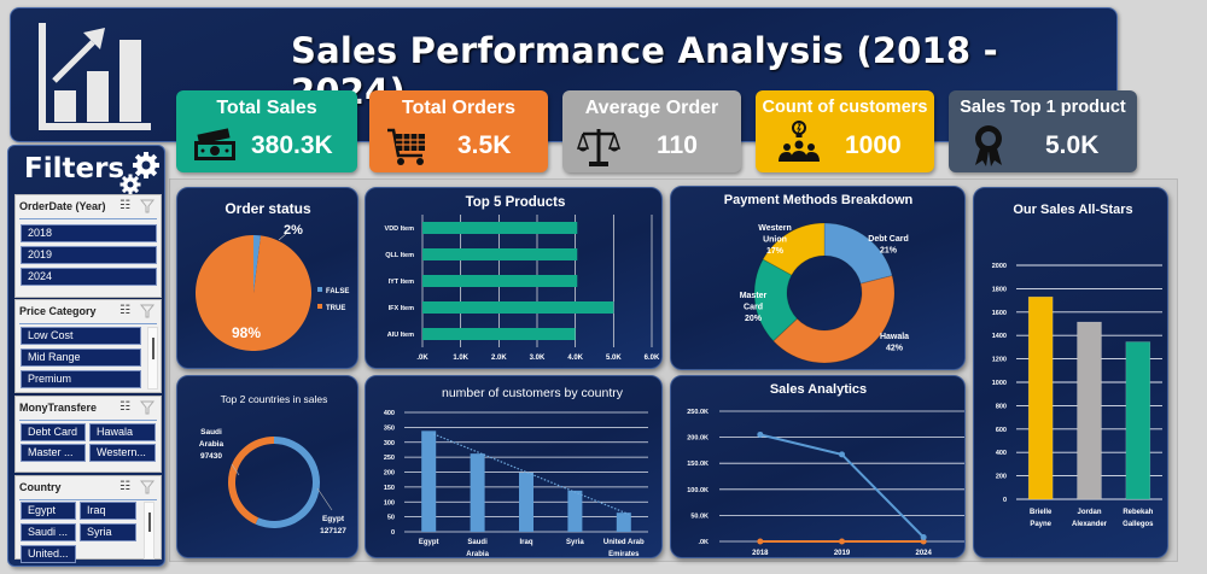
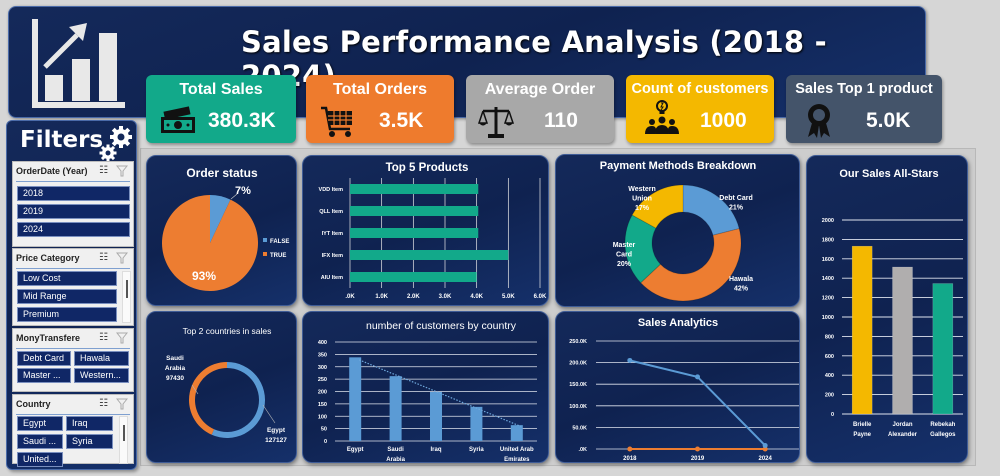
Order status/FALSE: 2% -> 7%
Order status/TRUE: 98% -> 93%
